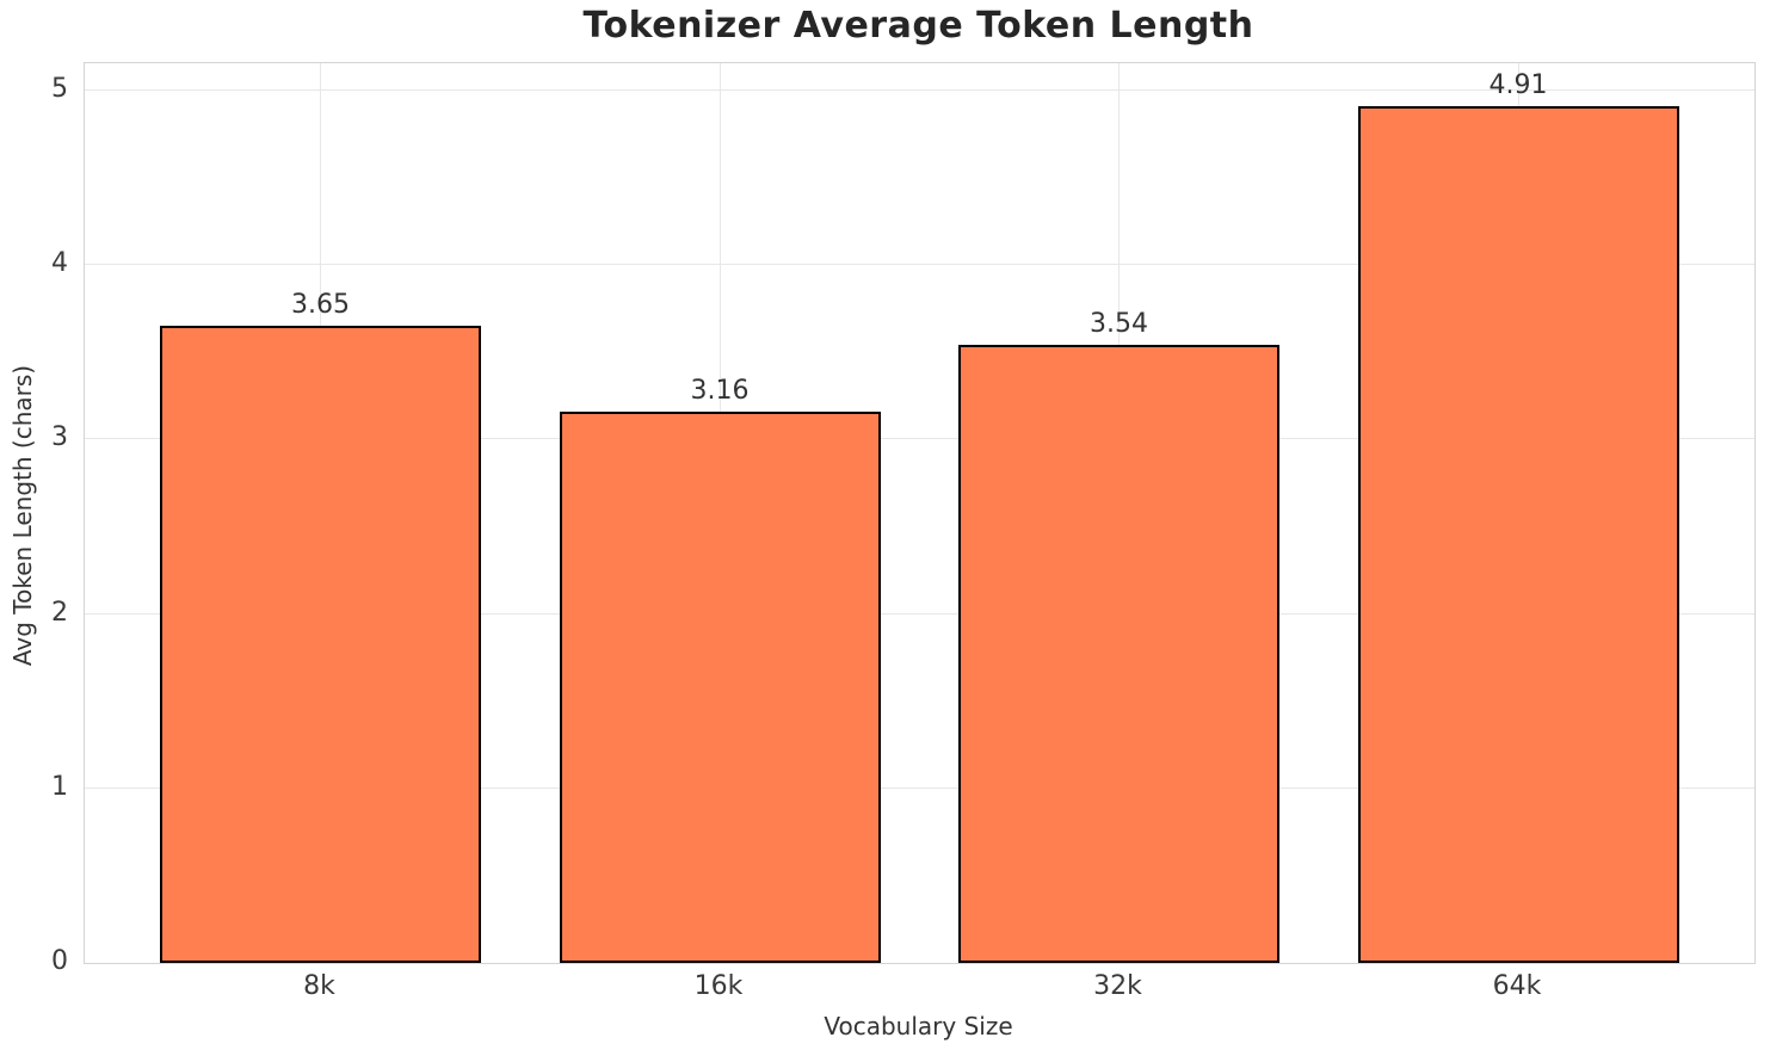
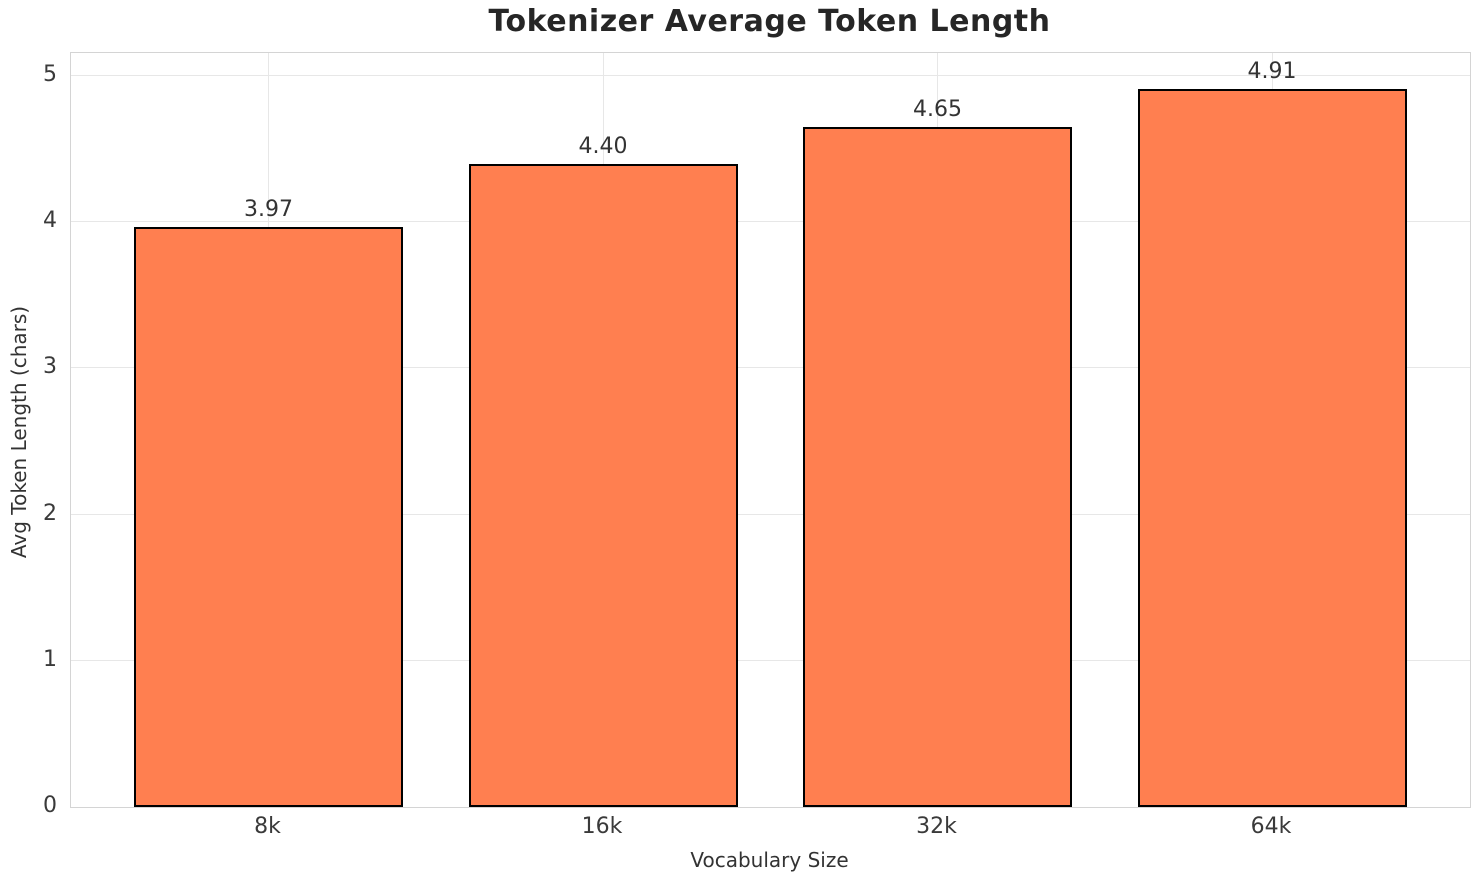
8k: 3.65 -> 3.97
16k: 3.16 -> 4.40
32k: 3.54 -> 4.65
